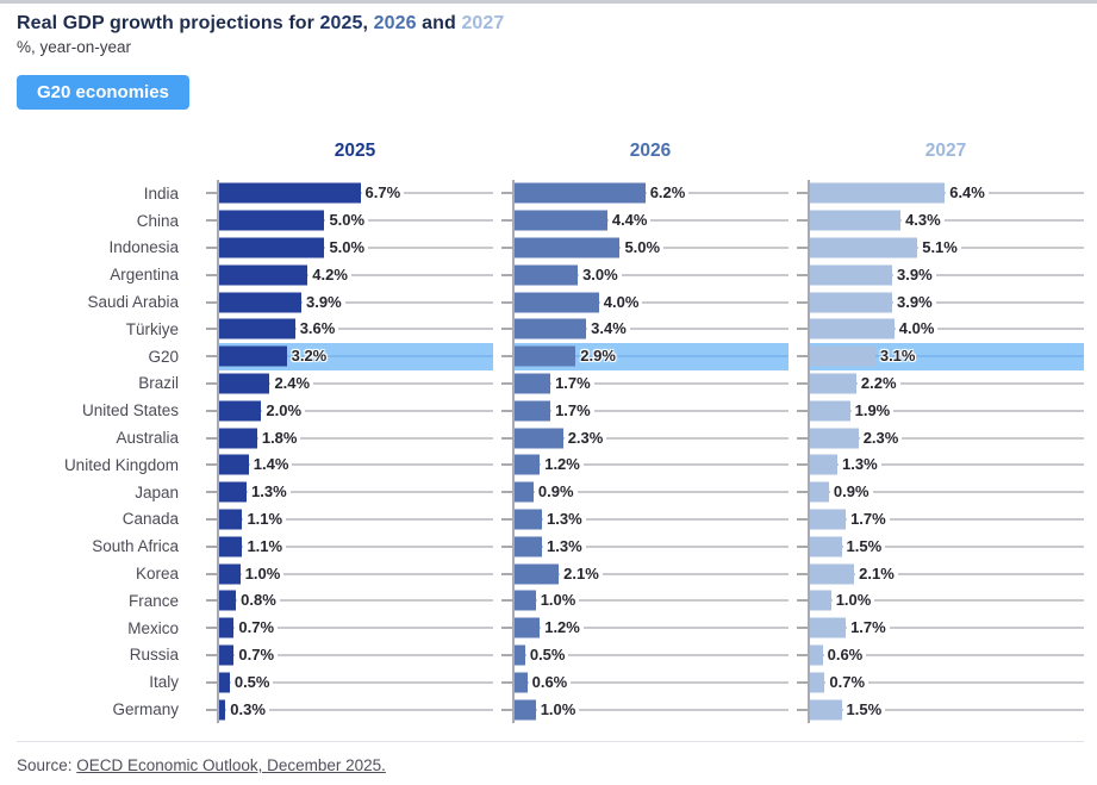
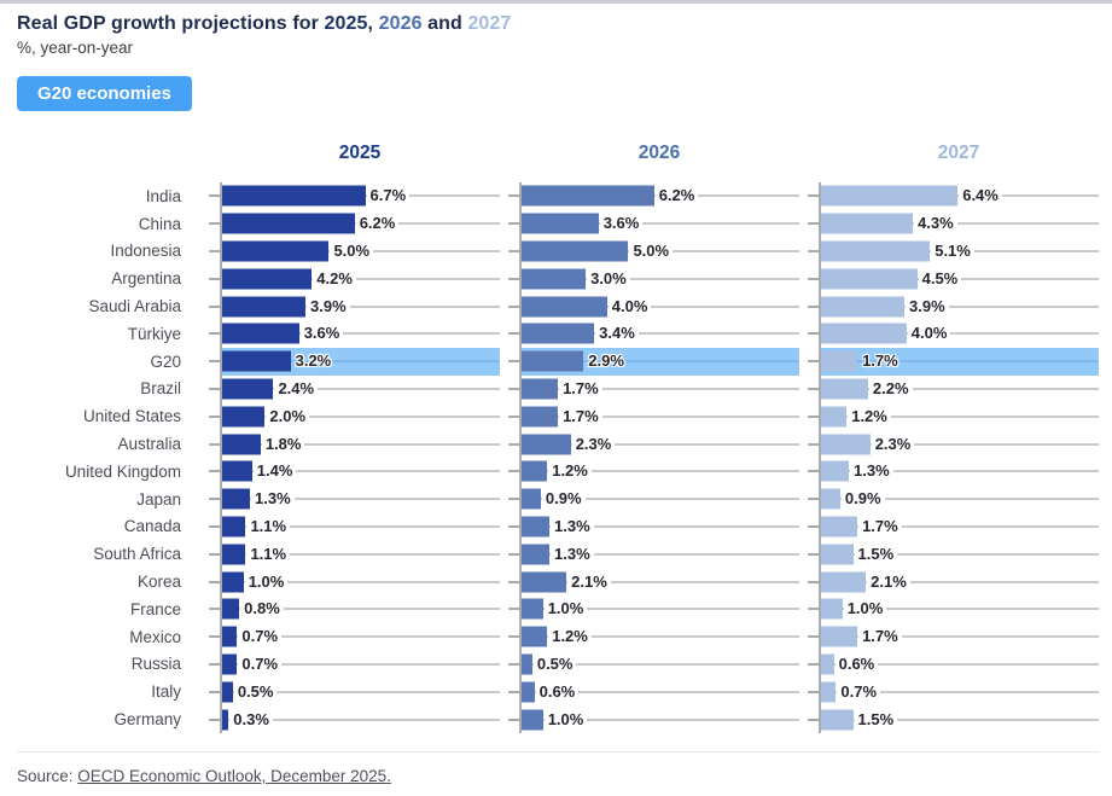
2025/China: 5.0% -> 6.2%
2026/China: 4.4% -> 3.6%
2027/Argentina: 3.9% -> 4.5%
2027/G20: 3.1% -> 1.7%
2027/United States: 1.9% -> 1.2%
